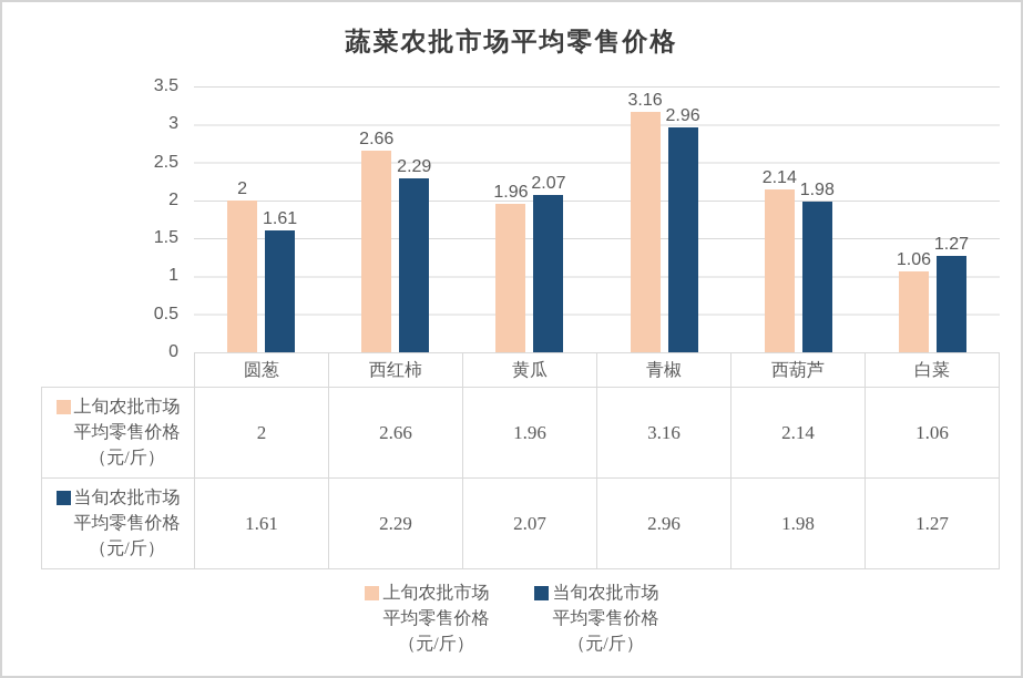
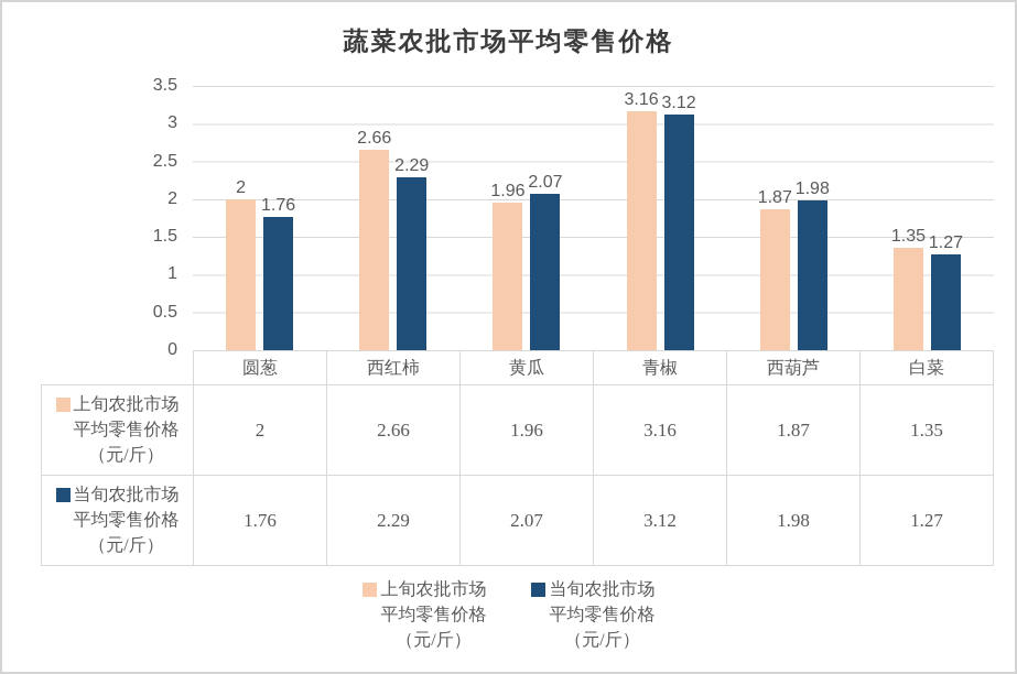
当旬农批市场平均零售价格（元/斤）/圆葱: 1.61 -> 1.76
当旬农批市场平均零售价格（元/斤）/青椒: 2.96 -> 3.12
上旬农批市场平均零售价格（元/斤）/西葫芦: 2.14 -> 1.87
上旬农批市场平均零售价格（元/斤）/白菜: 1.06 -> 1.35
